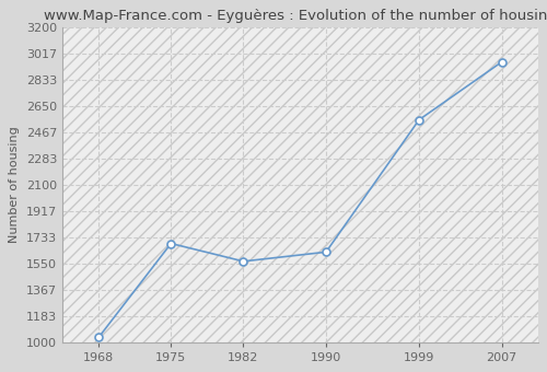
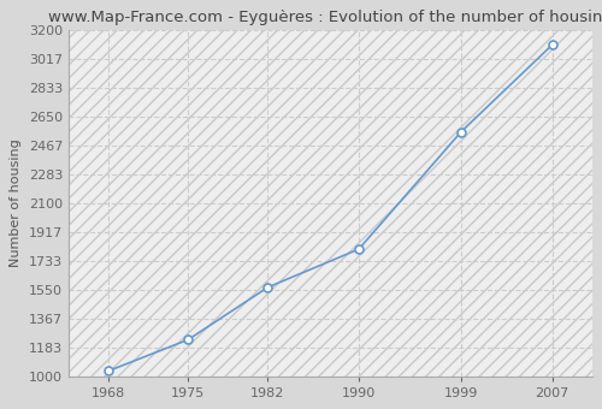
1975: 1690 -> 1230
1990: 1630 -> 1810
2007: 2960 -> 3110
